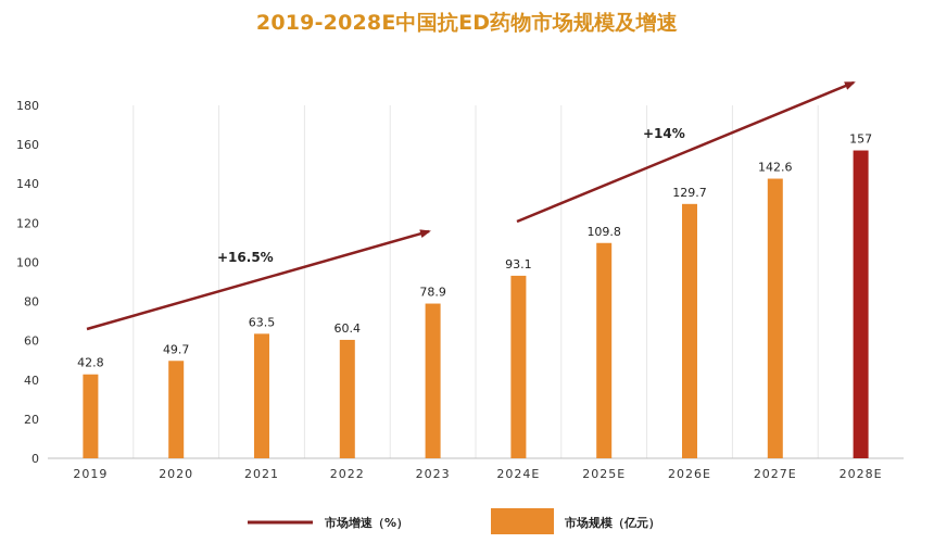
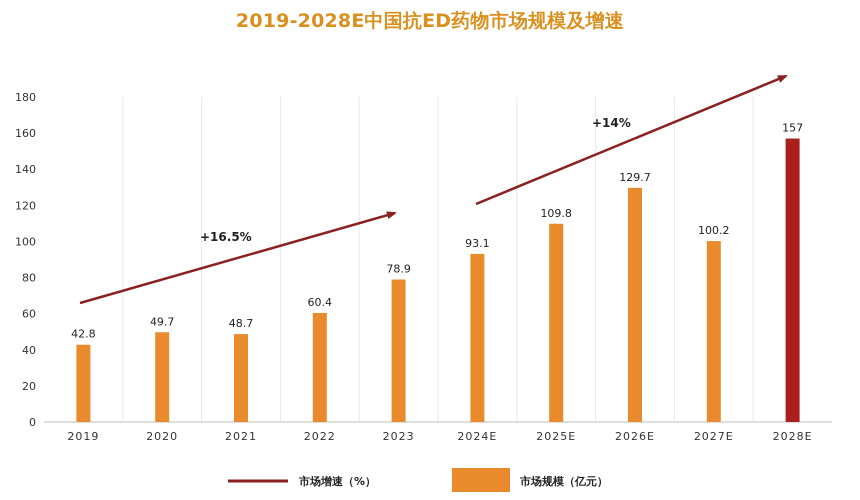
2021: 63.5 -> 48.7
2027E: 142.6 -> 100.2
